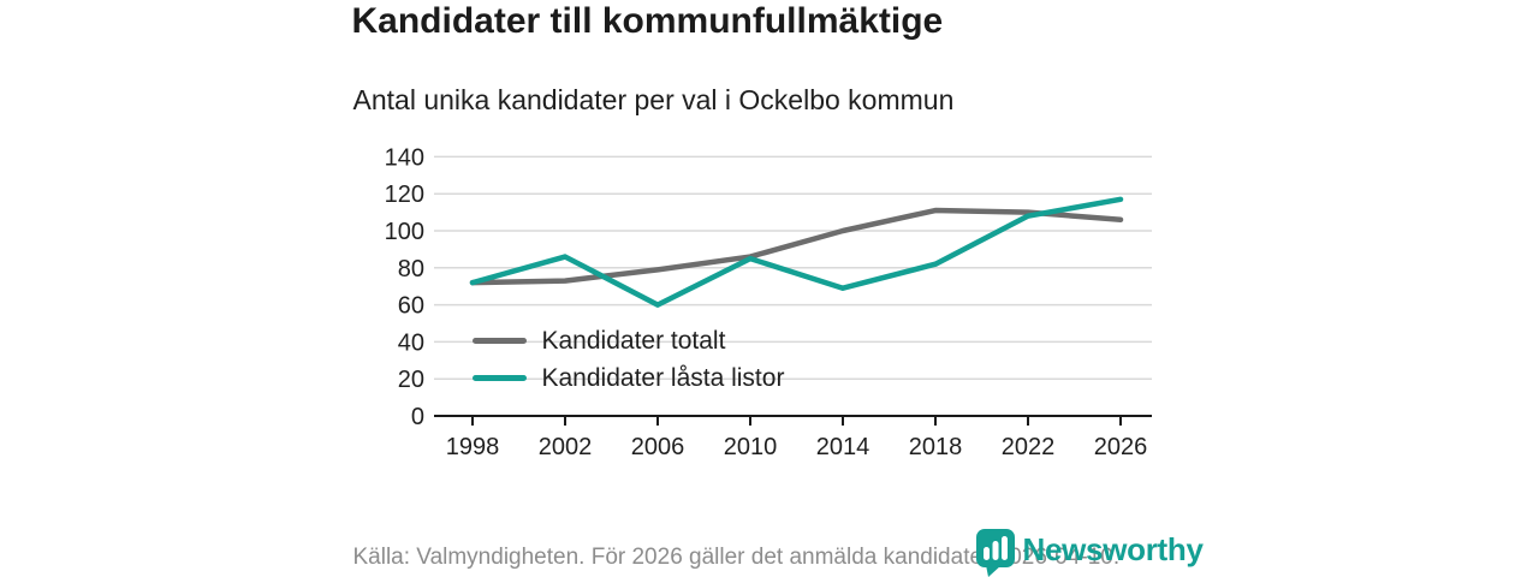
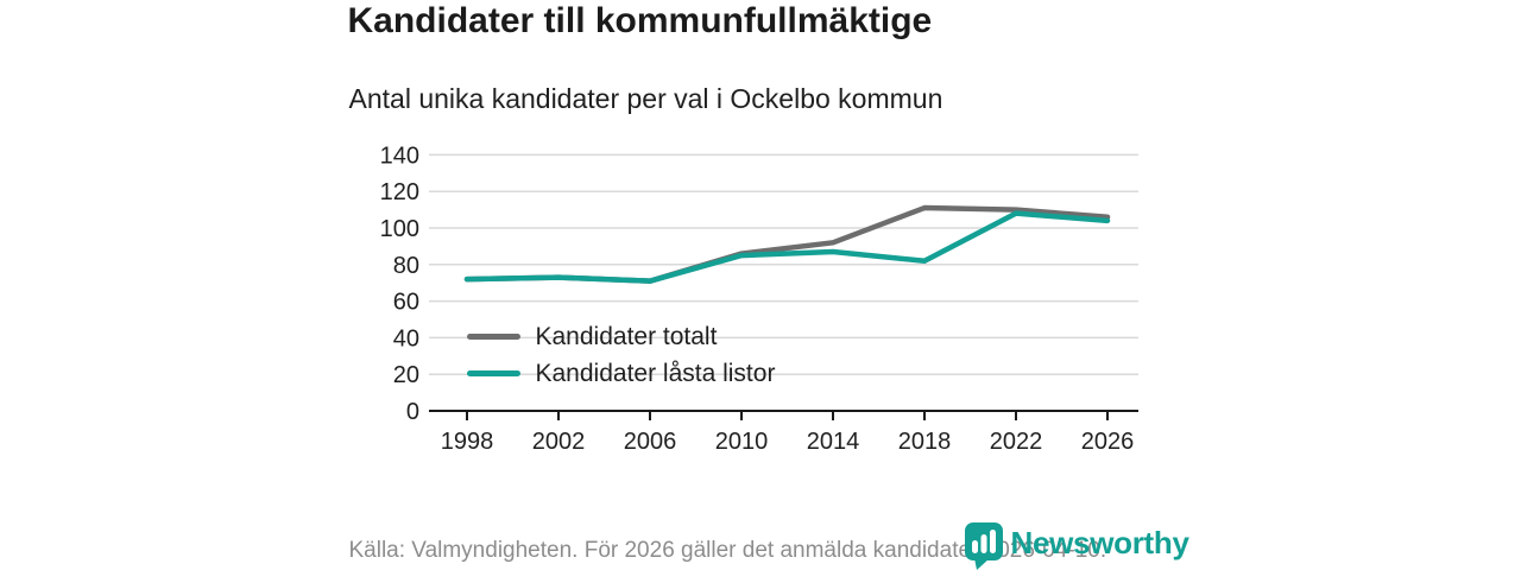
Kandidater låsta listor/2002: 86 -> 73
Kandidater totalt/2006: 79 -> 71
Kandidater låsta listor/2006: 60 -> 71
Kandidater totalt/2014: 100 -> 92
Kandidater låsta listor/2014: 69 -> 87
Kandidater låsta listor/2026: 117 -> 104
